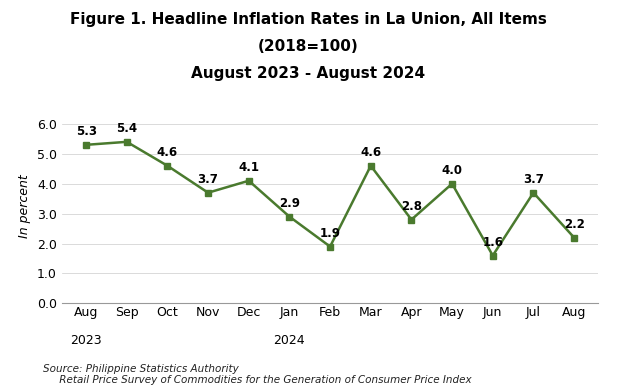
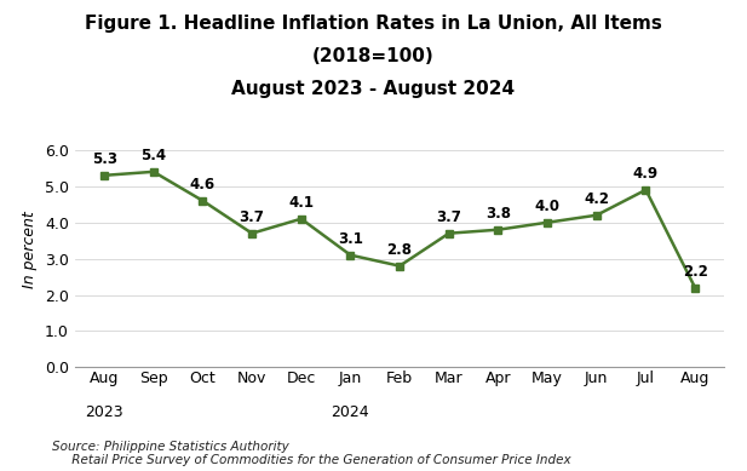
Jan: 2.9 -> 3.1
Feb: 1.9 -> 2.8
Mar: 4.6 -> 3.7
Apr: 2.8 -> 3.8
Jun: 1.6 -> 4.2
Jul: 3.7 -> 4.9
